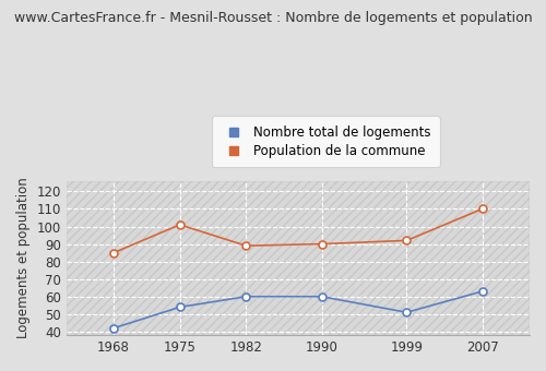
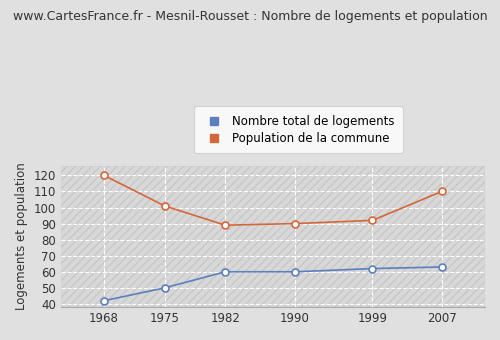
Population de la commune/1968: 85 -> 120
Nombre total de logements/1975: 54 -> 50
Nombre total de logements/1999: 51 -> 62
